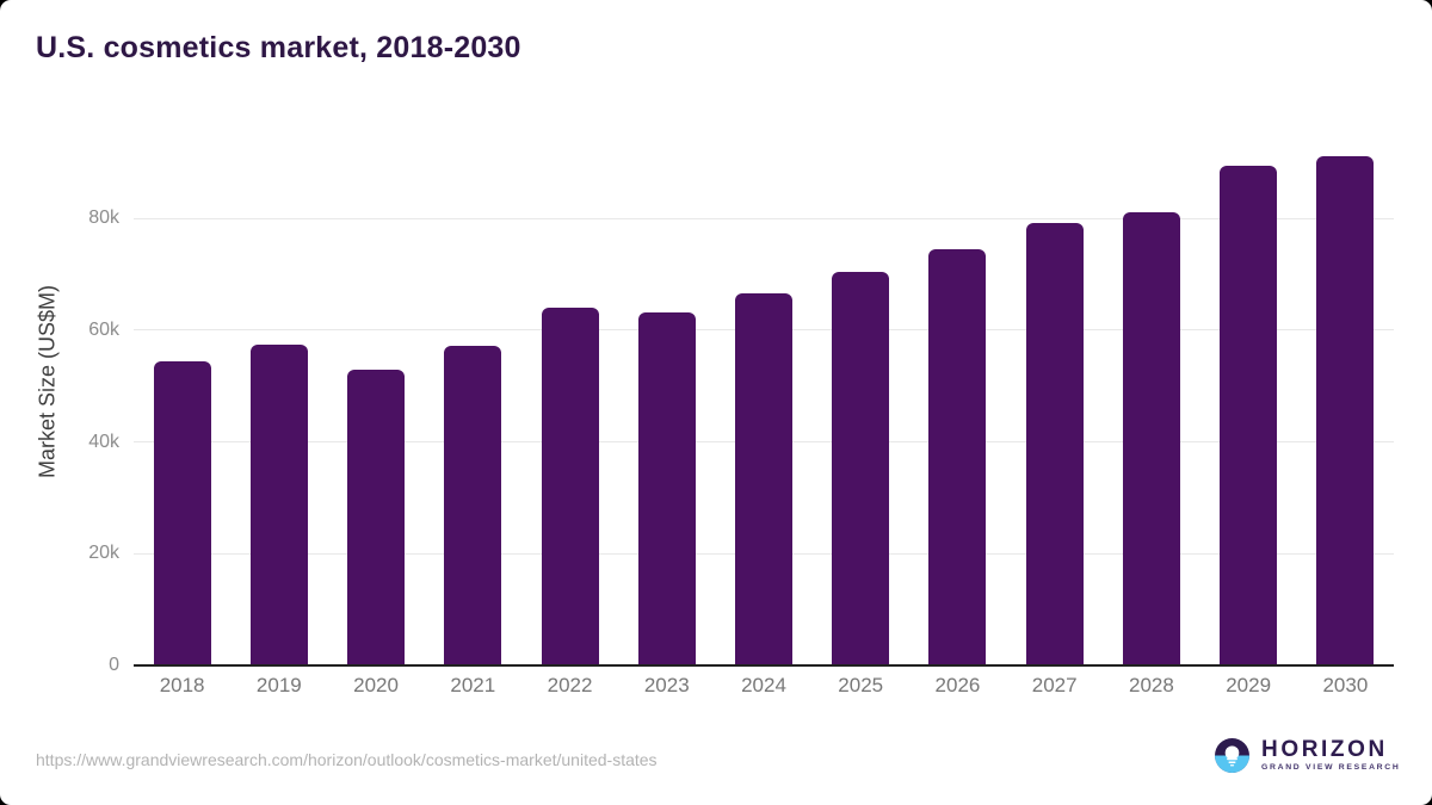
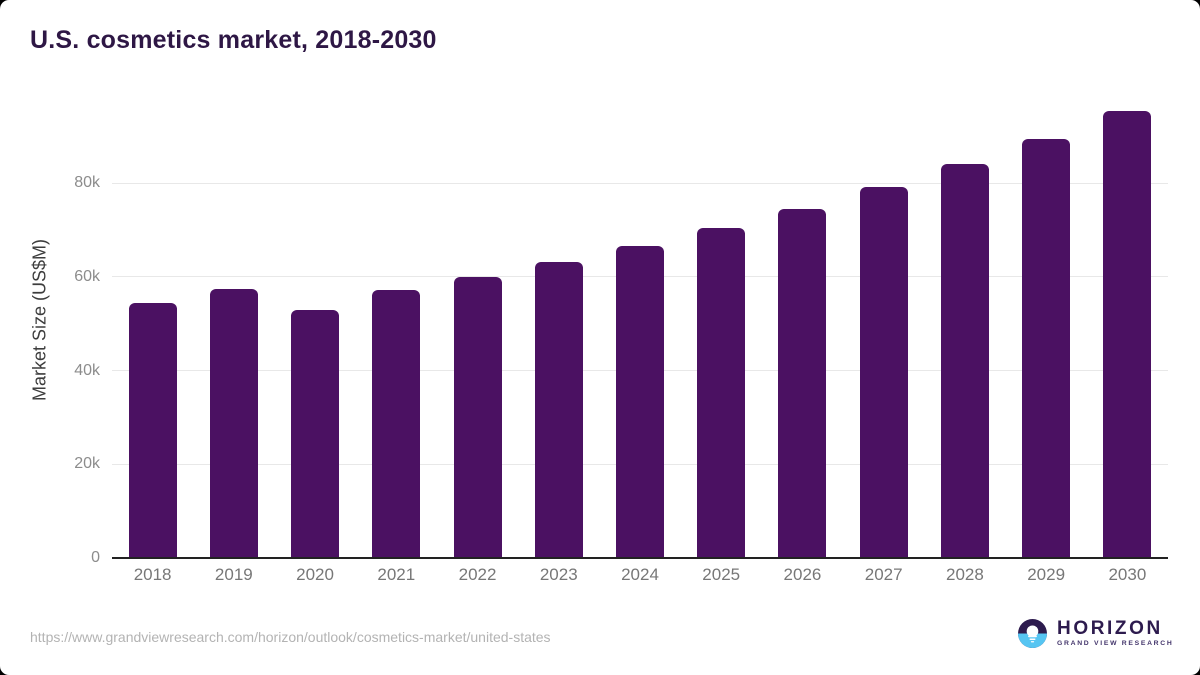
2022: 64k -> 60k
2028: 81k -> 84k
2030: 91k -> 95k
